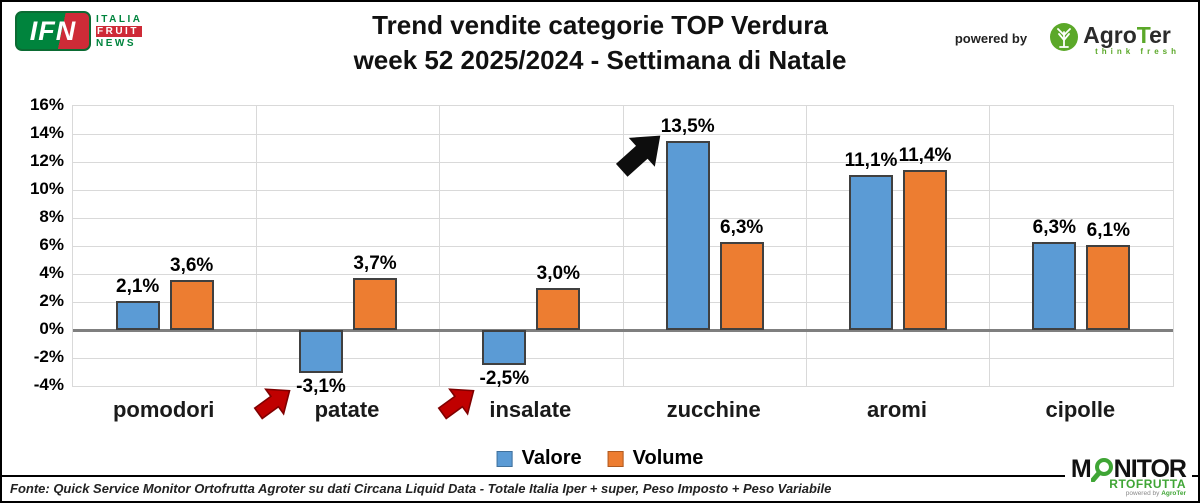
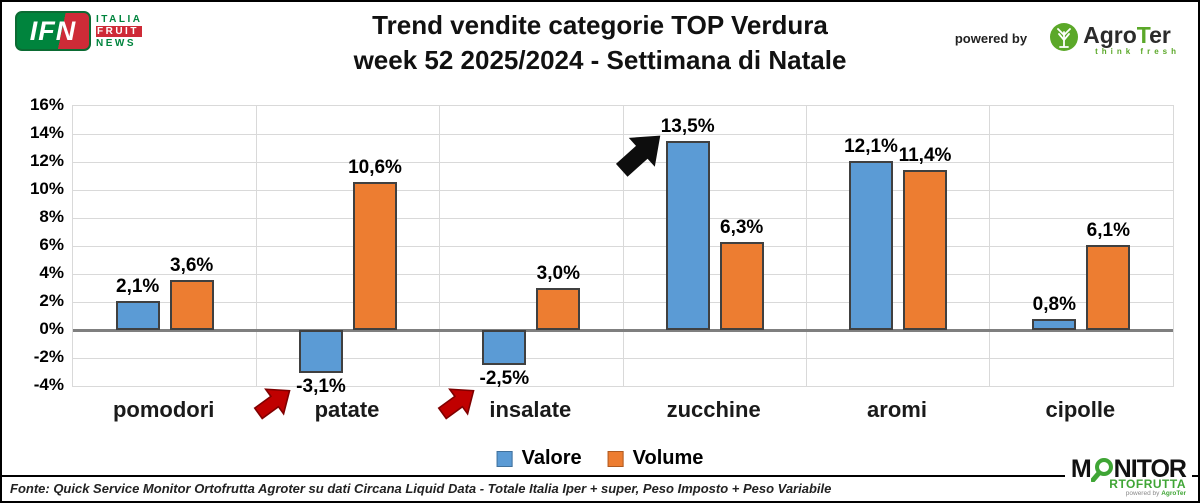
Volume/patate: 3,7% -> 10,6%
Valore/aromi: 11,1% -> 12,1%
Valore/cipolle: 6,3% -> 0,8%
